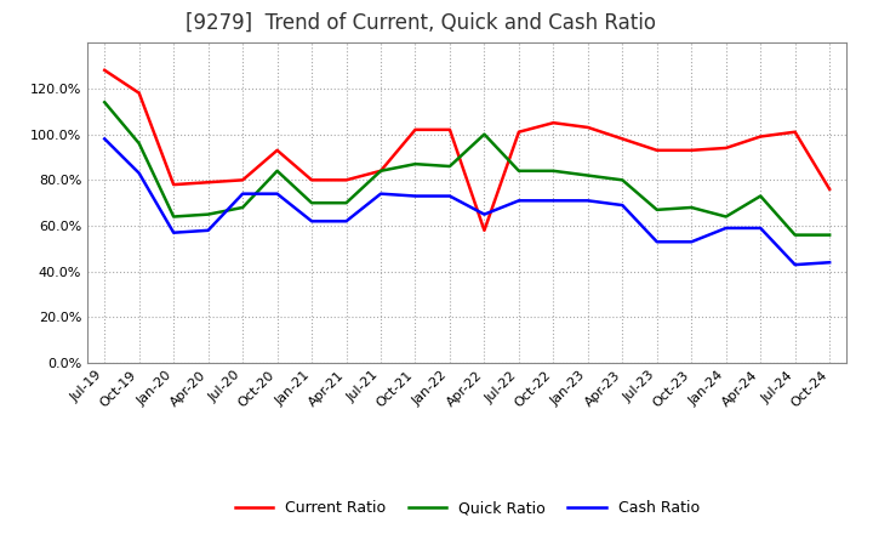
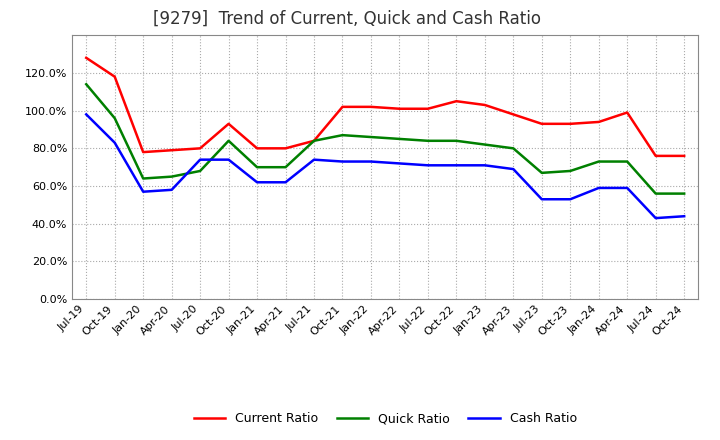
Current Ratio/Apr-22: 58% -> 101%
Quick Ratio/Apr-22: 100% -> 85%
Cash Ratio/Apr-22: 65% -> 72%
Quick Ratio/Jan-24: 64% -> 73%
Current Ratio/Jul-24: 101% -> 76%
